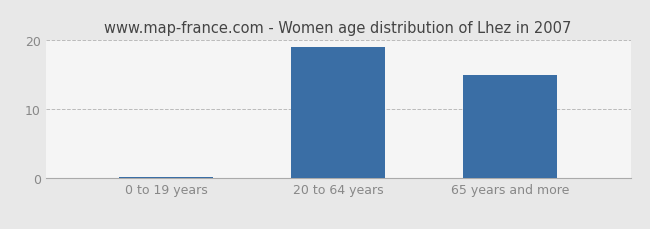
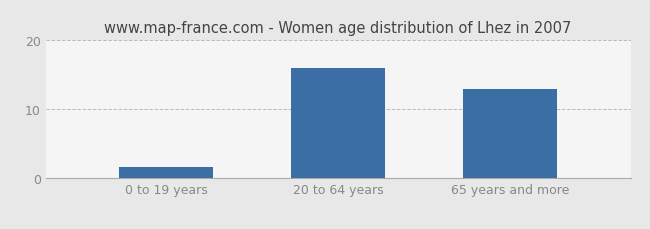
0 to 19 years: 0.2 -> 1.6
20 to 64 years: 19.0 -> 16.0
65 years and more: 15.0 -> 13.0
